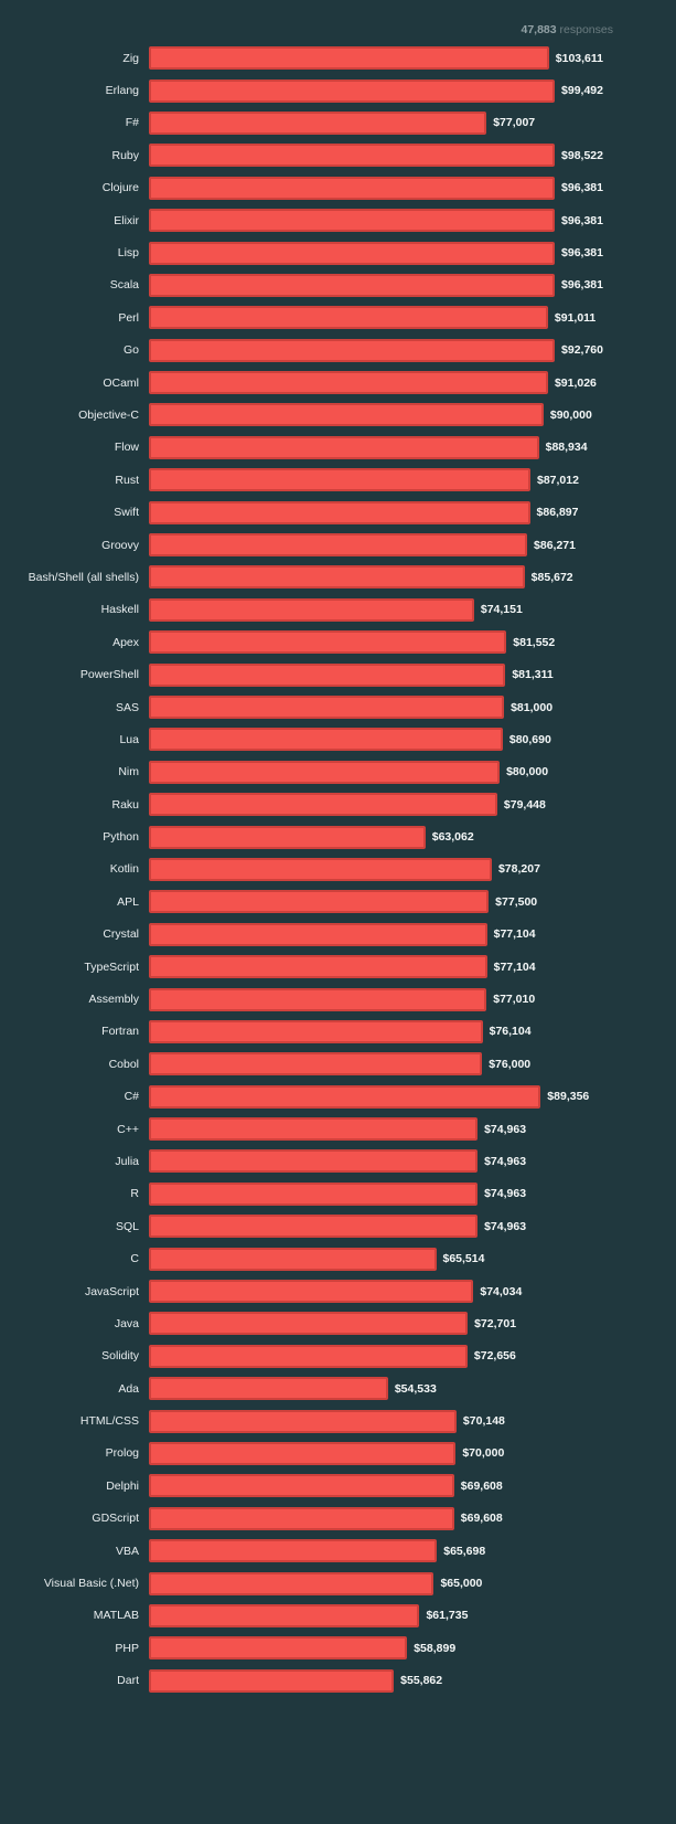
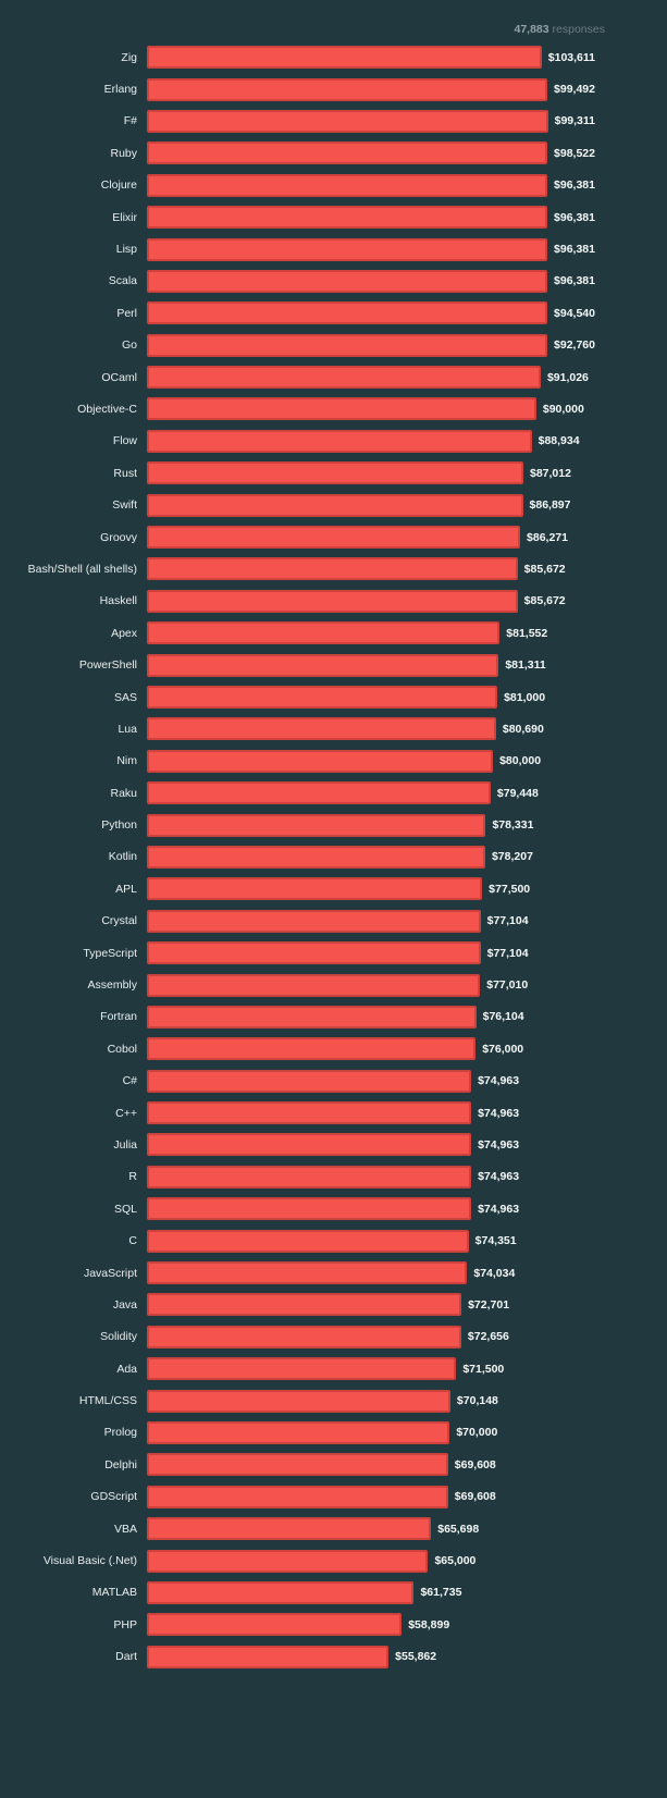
F#: $77,007 -> $99,311
Perl: $91,011 -> $94,540
Haskell: $74,151 -> $85,672
Python: $63,062 -> $78,331
C#: $89,356 -> $74,963
C: $65,514 -> $74,351
Ada: $54,533 -> $71,500
